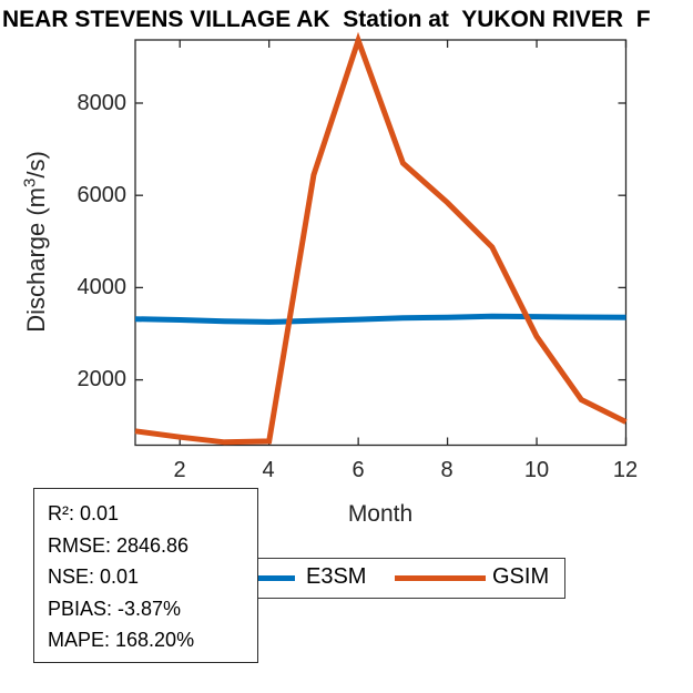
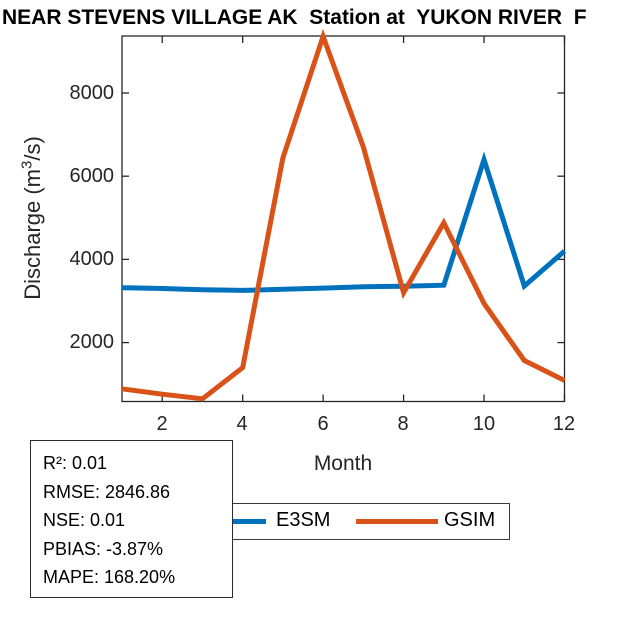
GSIM/4: 700 -> 1400
GSIM/8: 5800 -> 3200
E3SM/10: 3400 -> 6400
E3SM/12: 3400 -> 4200
